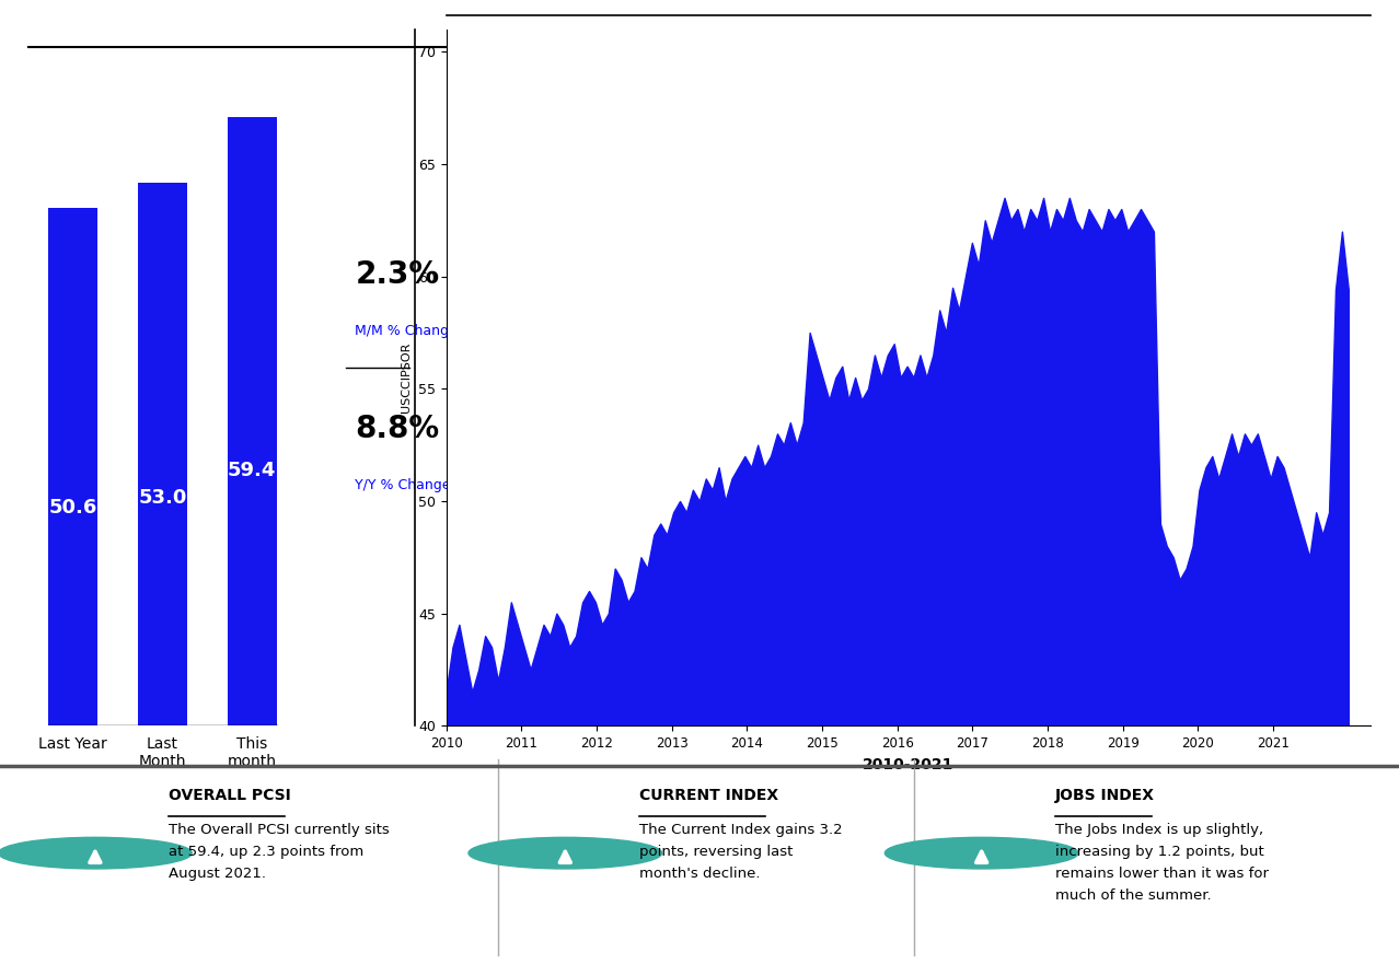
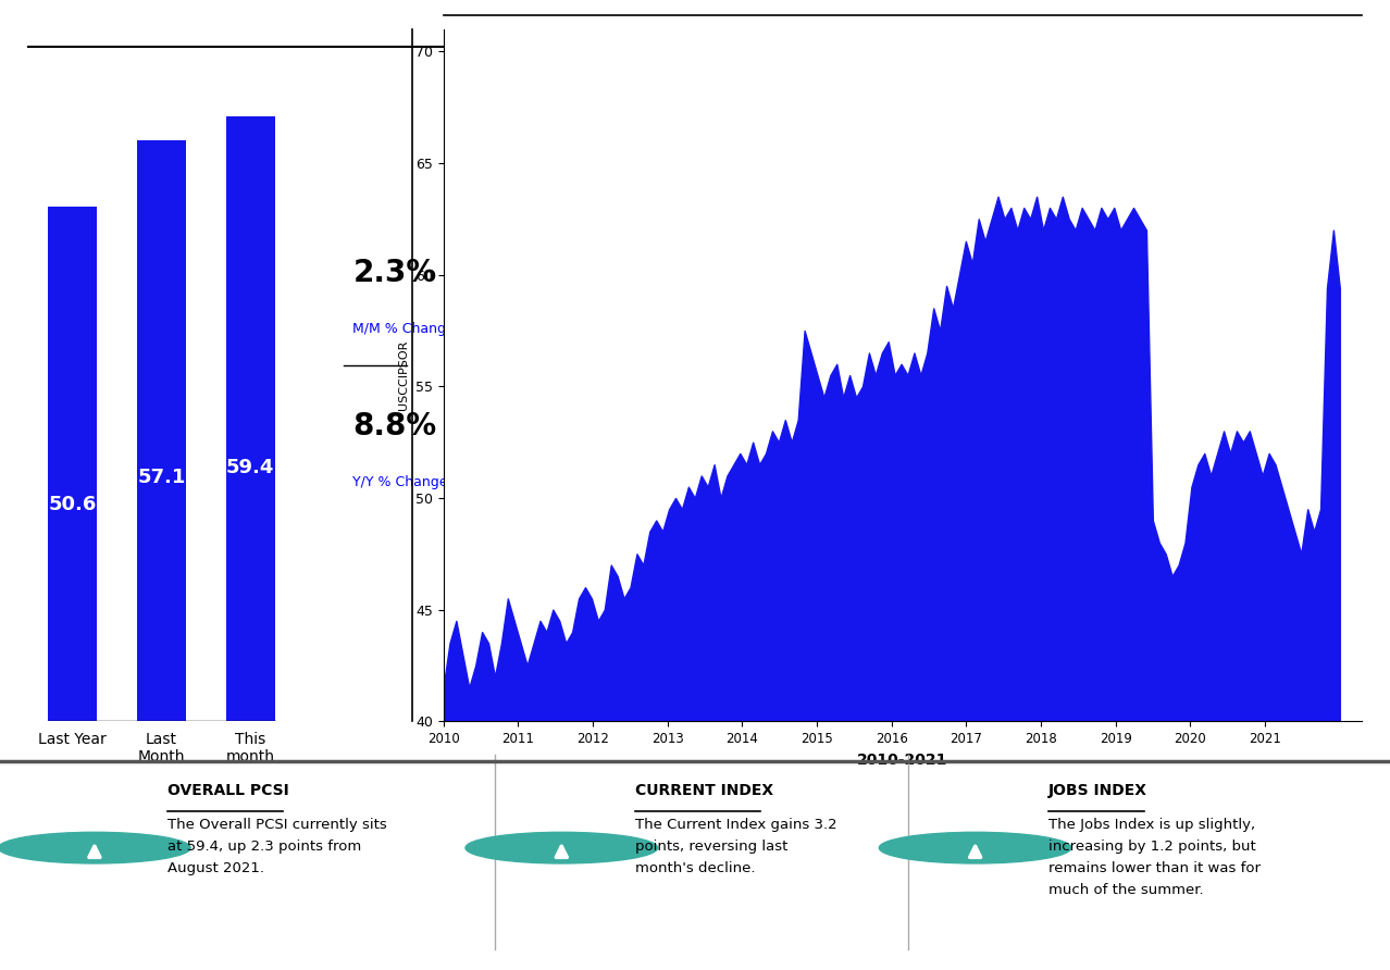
Last Month: 53.0 -> 57.1
